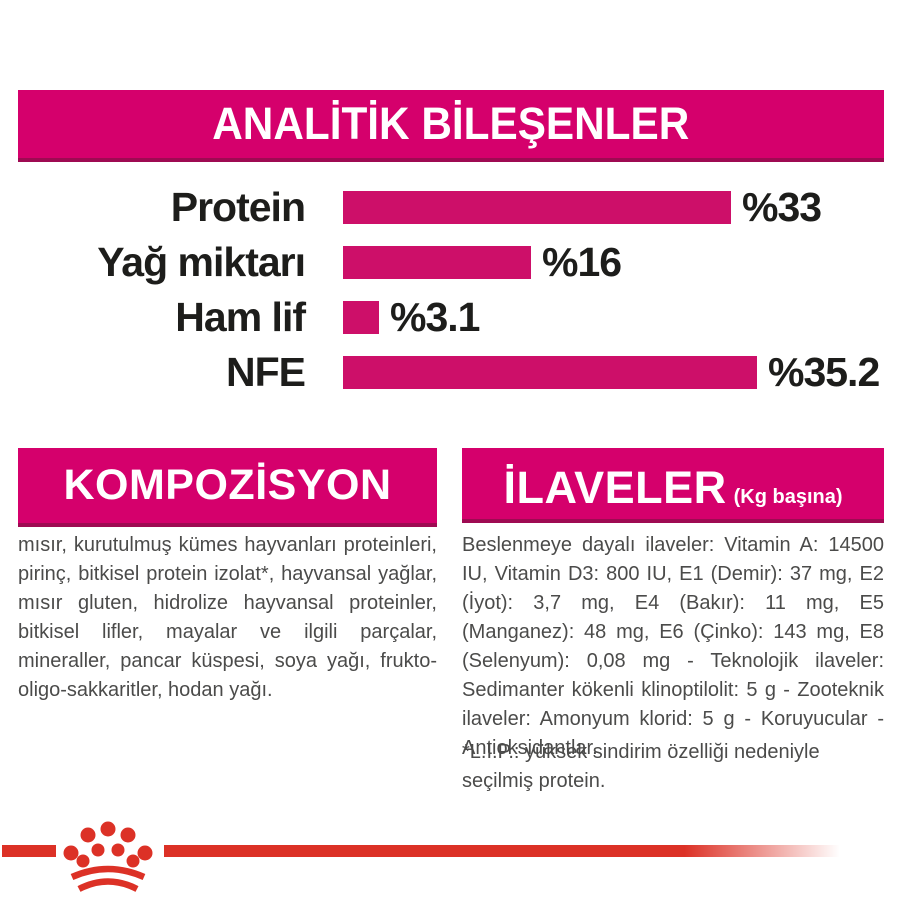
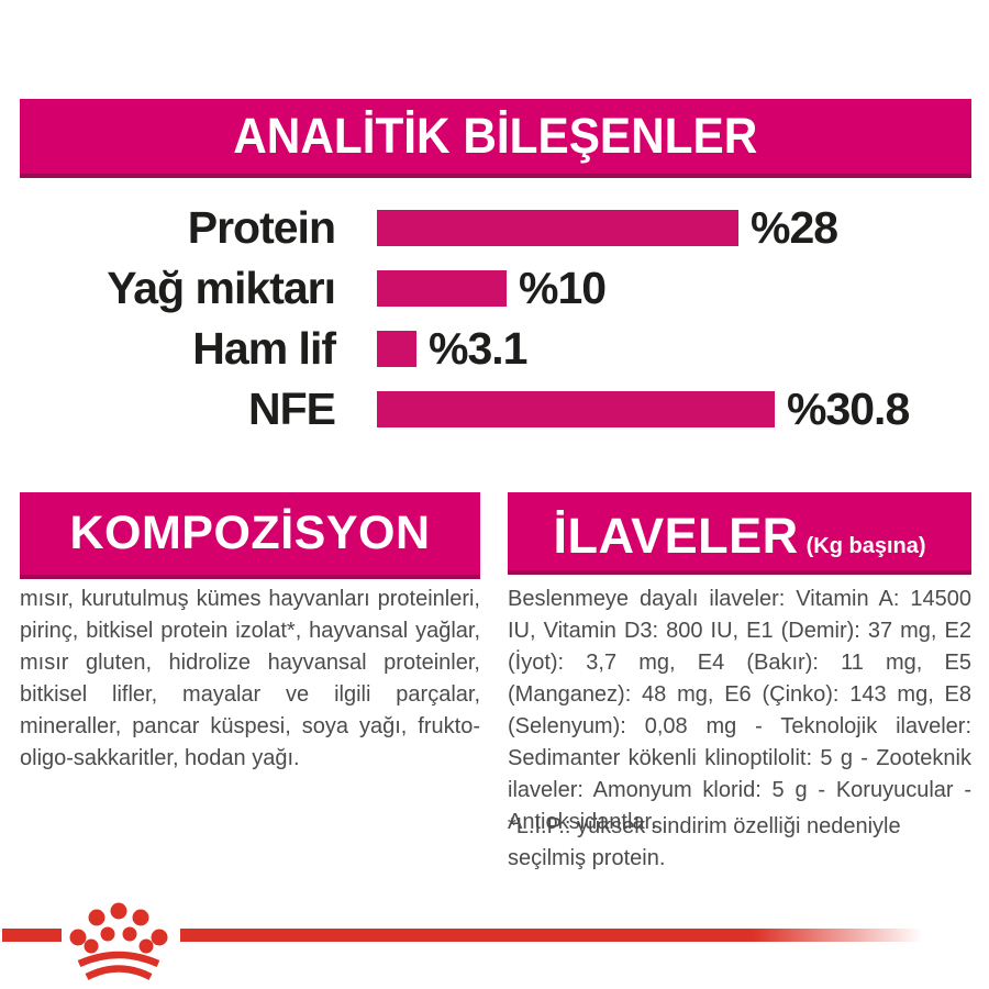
Protein: 33 -> 28
Yağ miktarı: 16 -> 10
NFE: 35.2 -> 30.8
